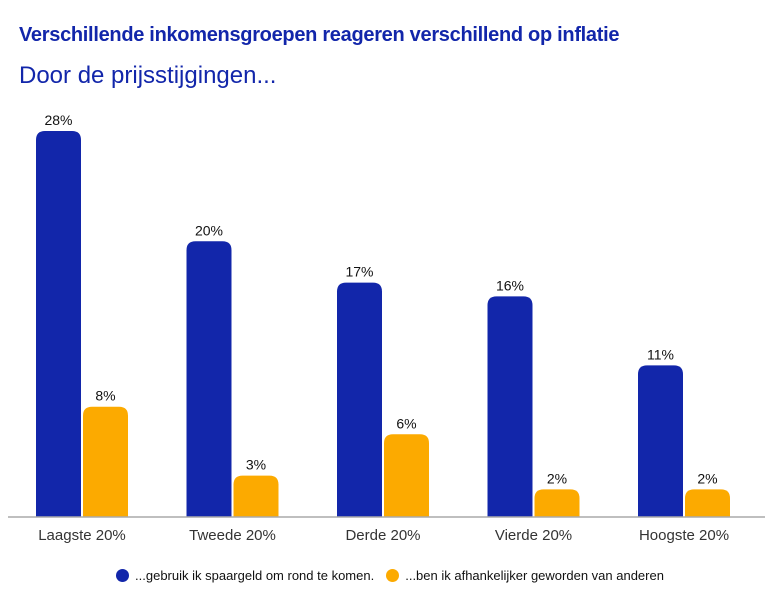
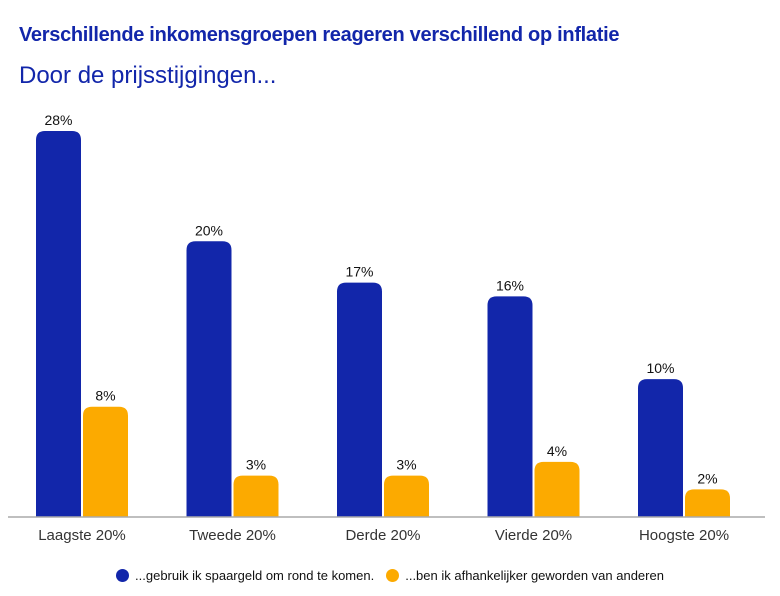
...ben ik afhankelijker geworden van anderen/Derde 20%: 6% -> 3%
...ben ik afhankelijker geworden van anderen/Vierde 20%: 2% -> 4%
...gebruik ik spaargeld om rond te komen./Hoogste 20%: 11% -> 10%
